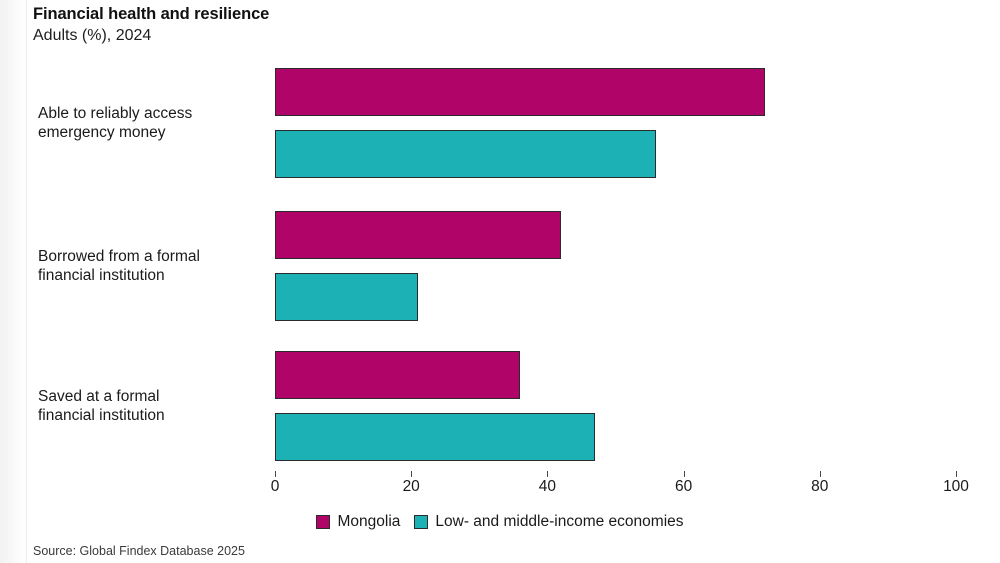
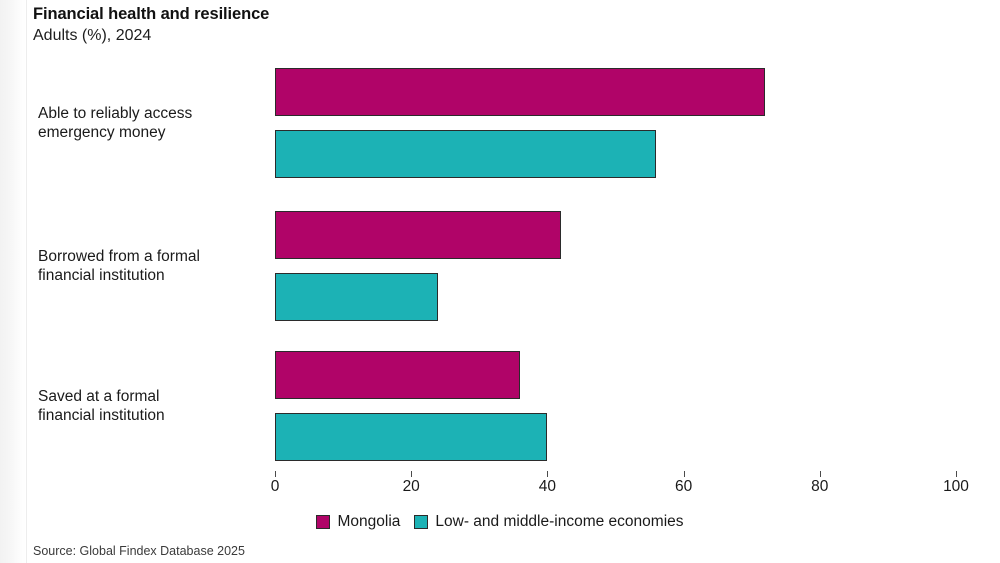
Low- and middle-income economies/Borrowed from a formal financial institution: 21 -> 24
Low- and middle-income economies/Saved at a formal financial institution: 47 -> 40
